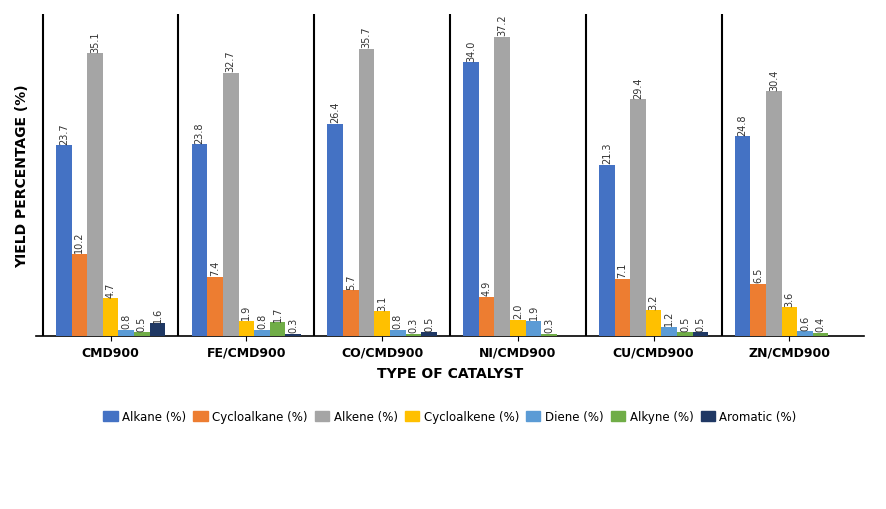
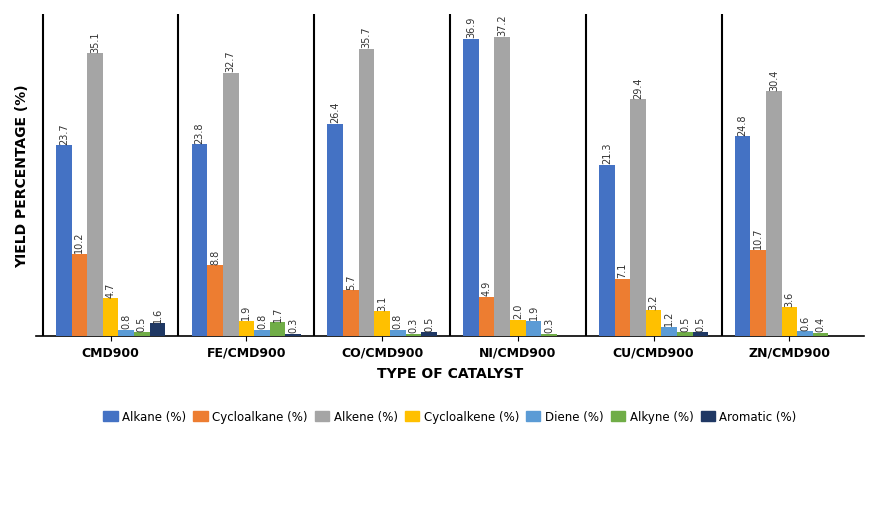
Cycloalkane (%)/FE/CMD900: 7.4 -> 8.8
Alkane (%)/NI/CMD900: 34.0 -> 36.9
Cycloalkane (%)/ZN/CMD900: 6.5 -> 10.7
